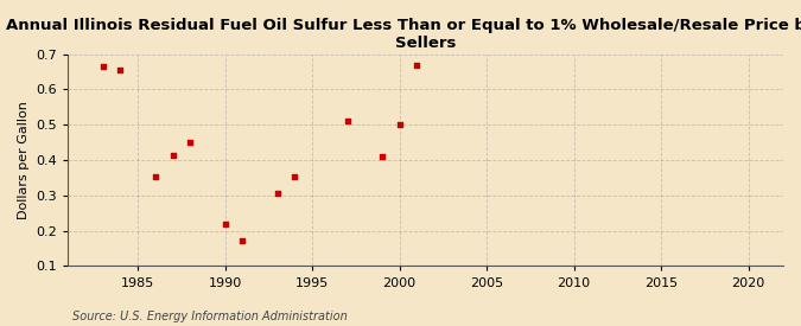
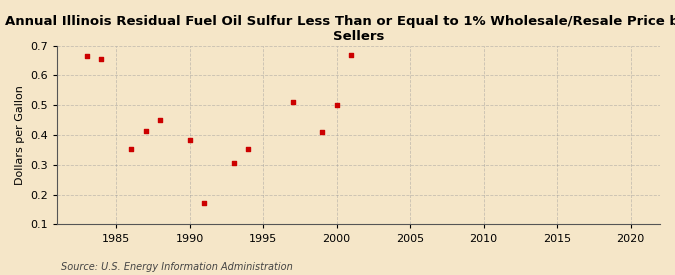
1990: 0.220 -> 0.383
